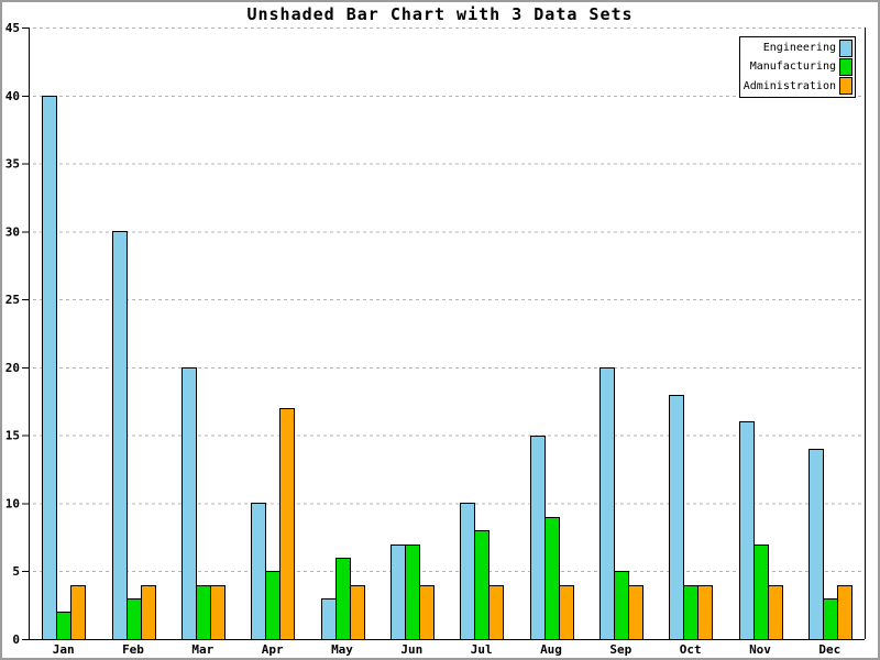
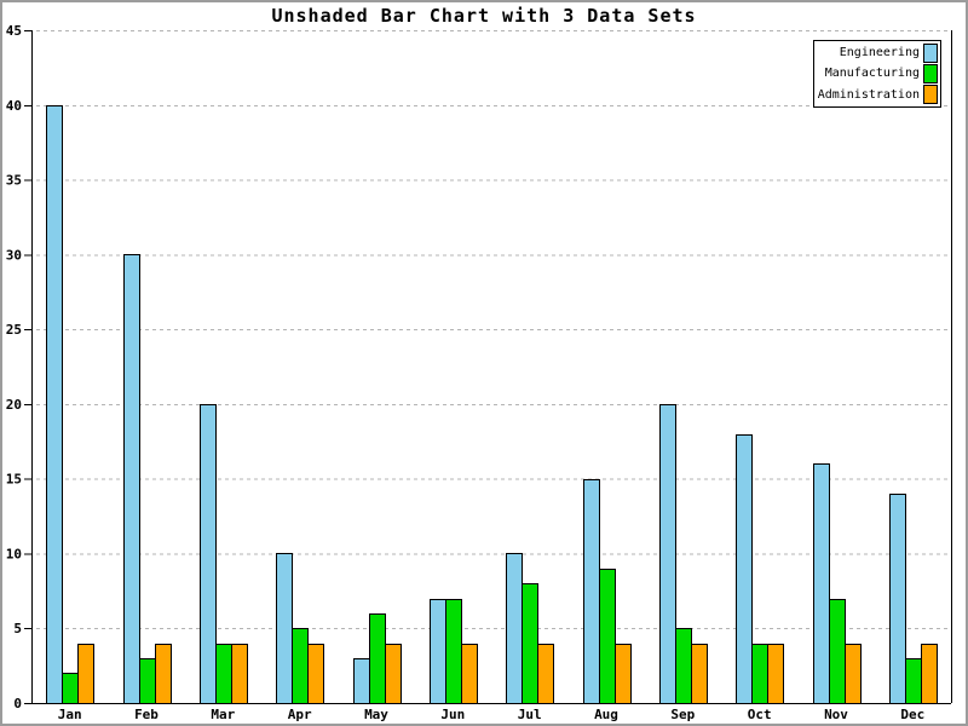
Administration/Apr: 17 -> 4
